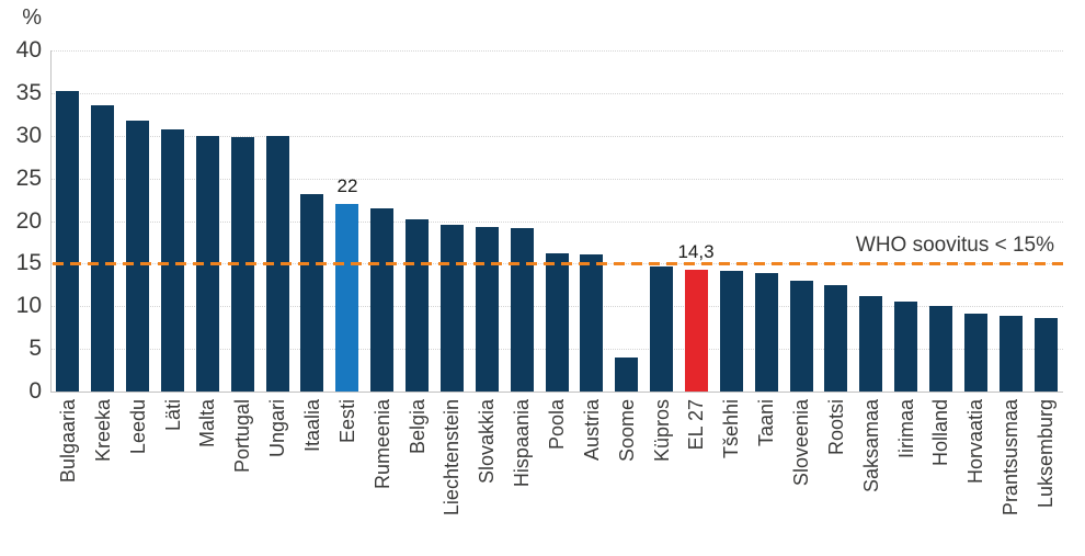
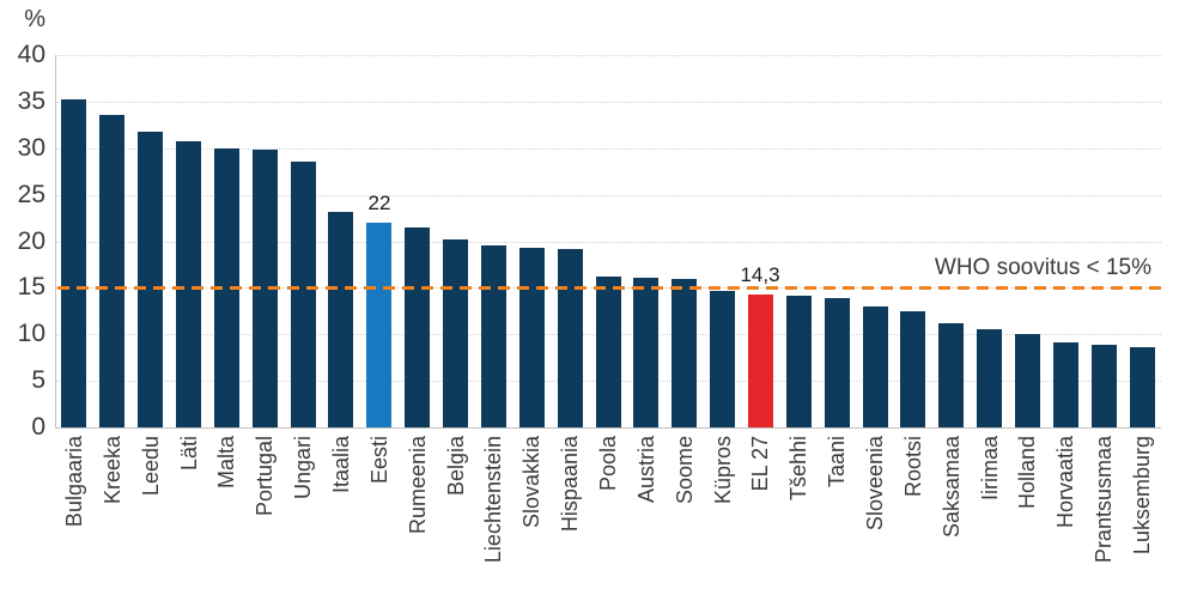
Ungari: 30 -> 28
Soome: 4 -> 16
